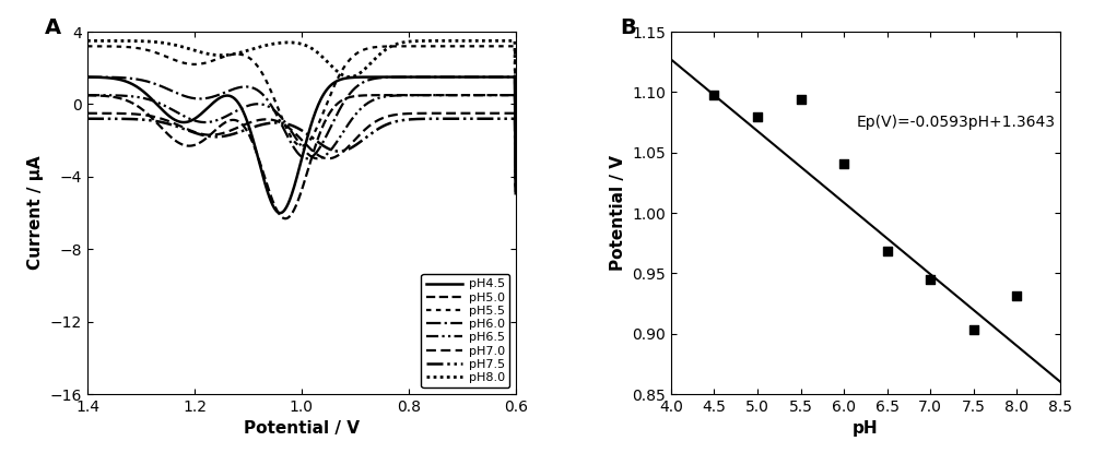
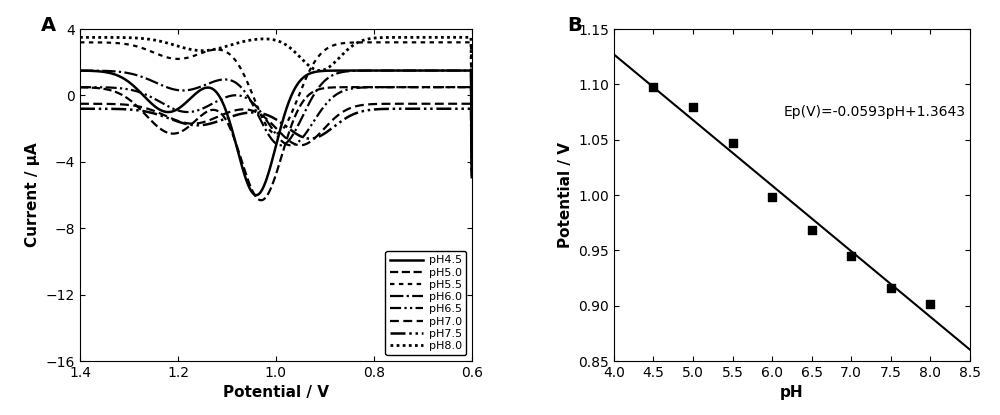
5.5: 1.094 -> 1.047
6.0: 1.041 -> 0.998
7.5: 0.903 -> 0.916
8.0: 0.931 -> 0.902
